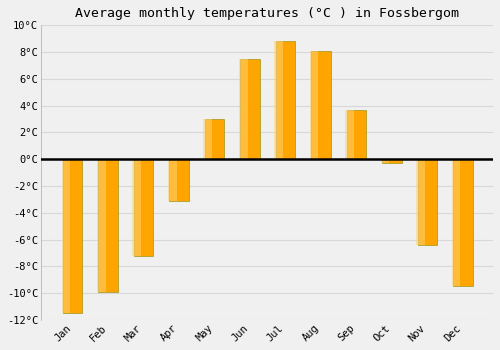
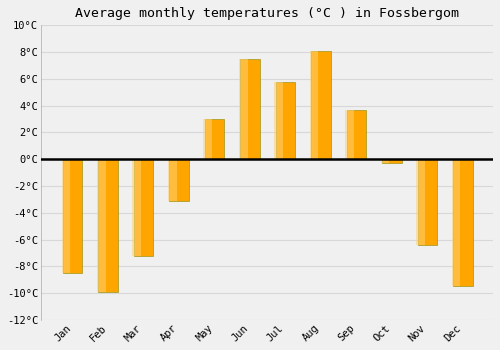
Jan: -11.5°C -> -8.5°C
Jul: 8.8°C -> 5.8°C
